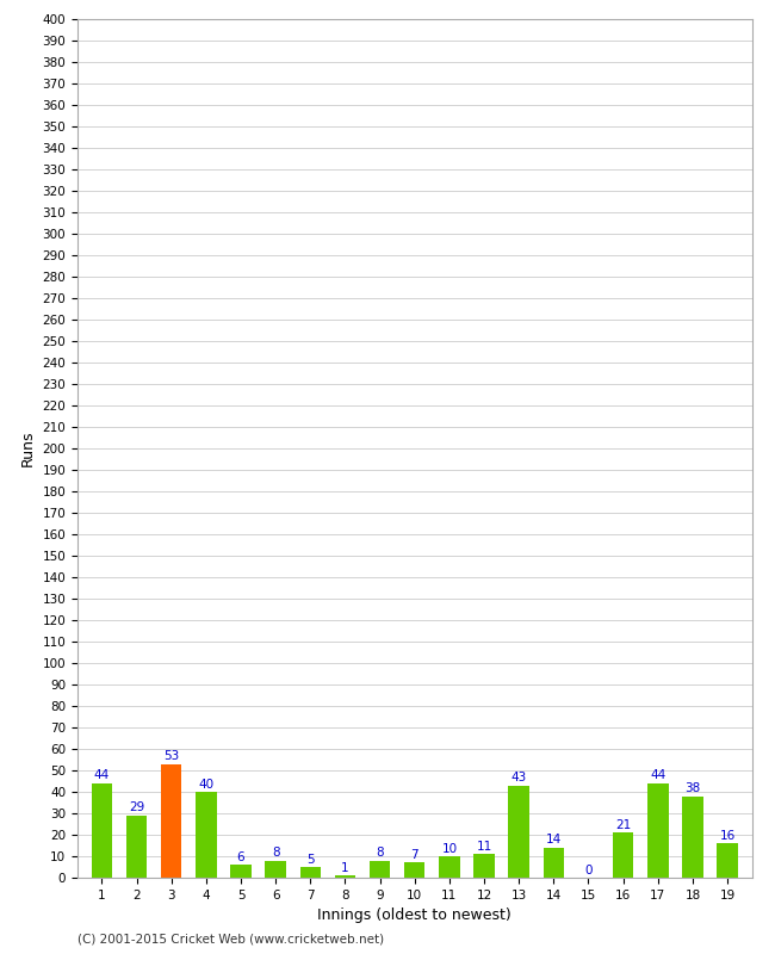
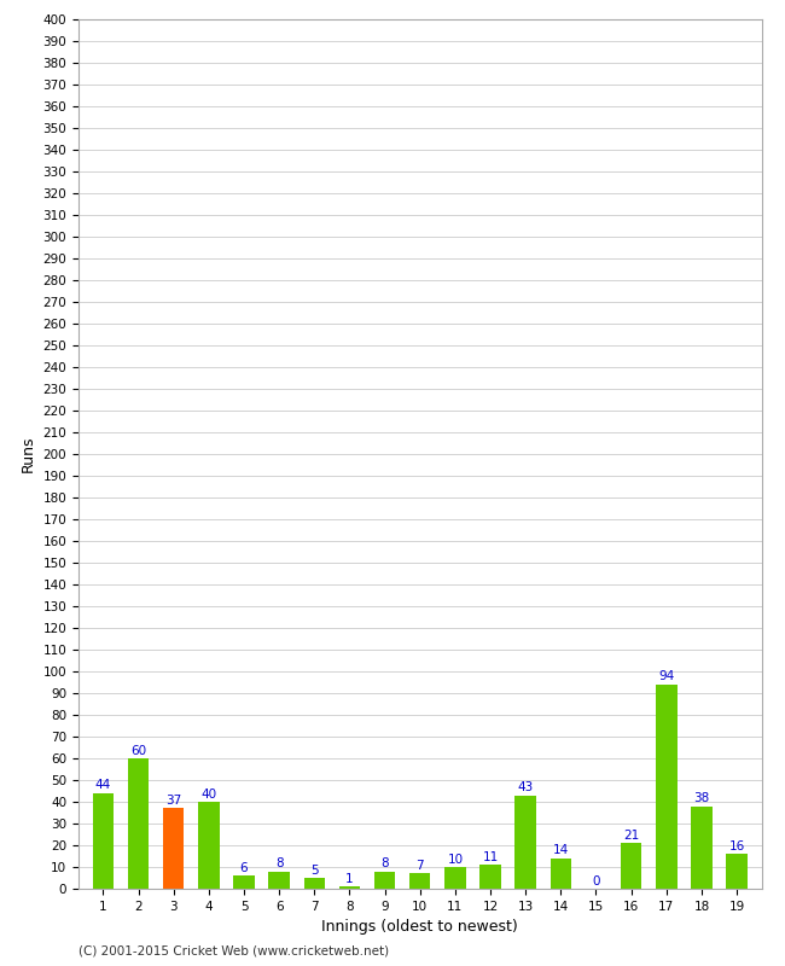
2: 29 -> 60
3: 53 -> 37
17: 44 -> 94
